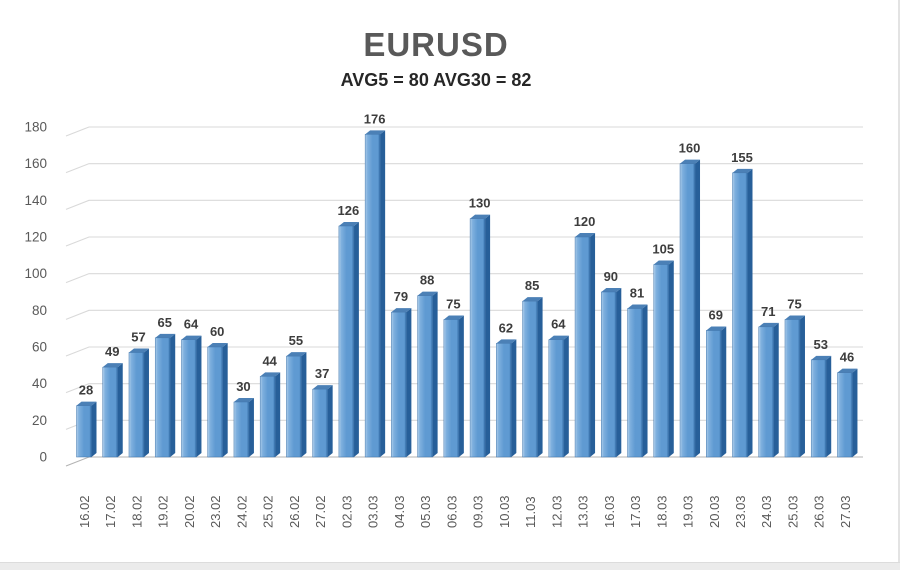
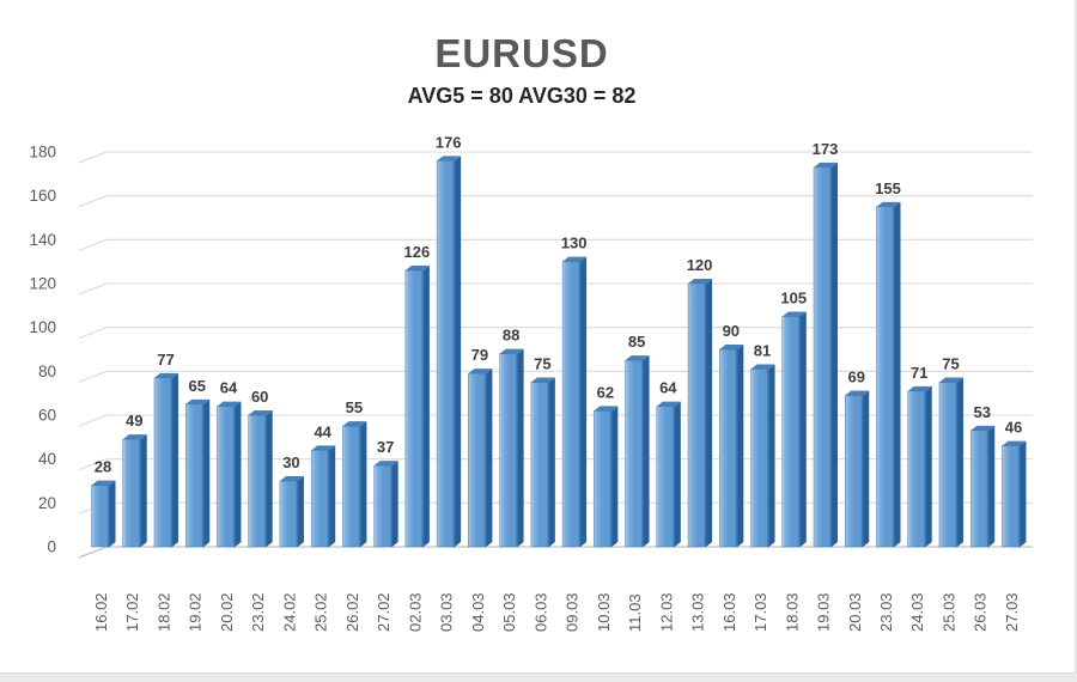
18.02: 57 -> 77
19.03: 160 -> 173
